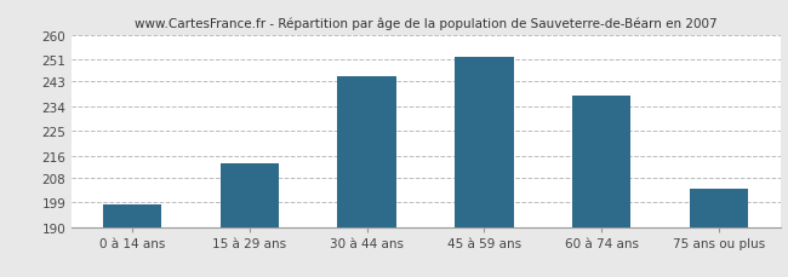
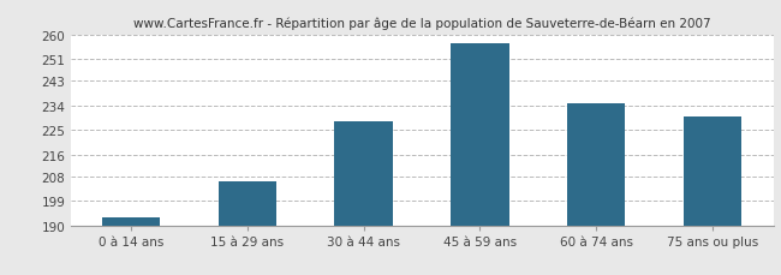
0 à 14 ans: 198 -> 193
15 à 29 ans: 213 -> 206
30 à 44 ans: 245 -> 228
45 à 59 ans: 252 -> 257
60 à 74 ans: 238 -> 235
75 ans ou plus: 204 -> 230
